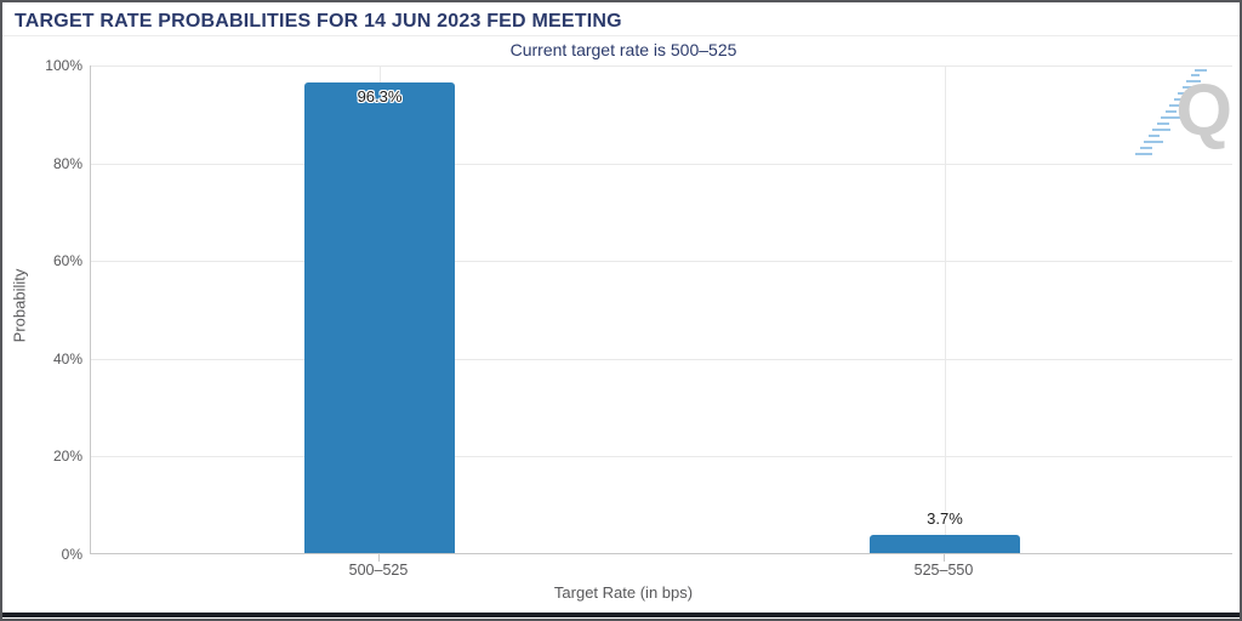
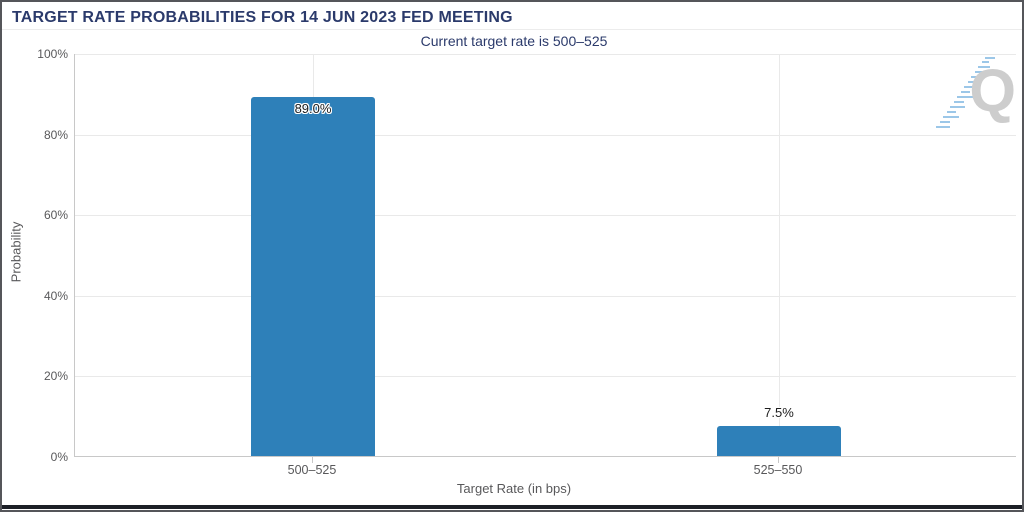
500–525: 96.3% -> 89.0%
525–550: 3.7% -> 7.5%
